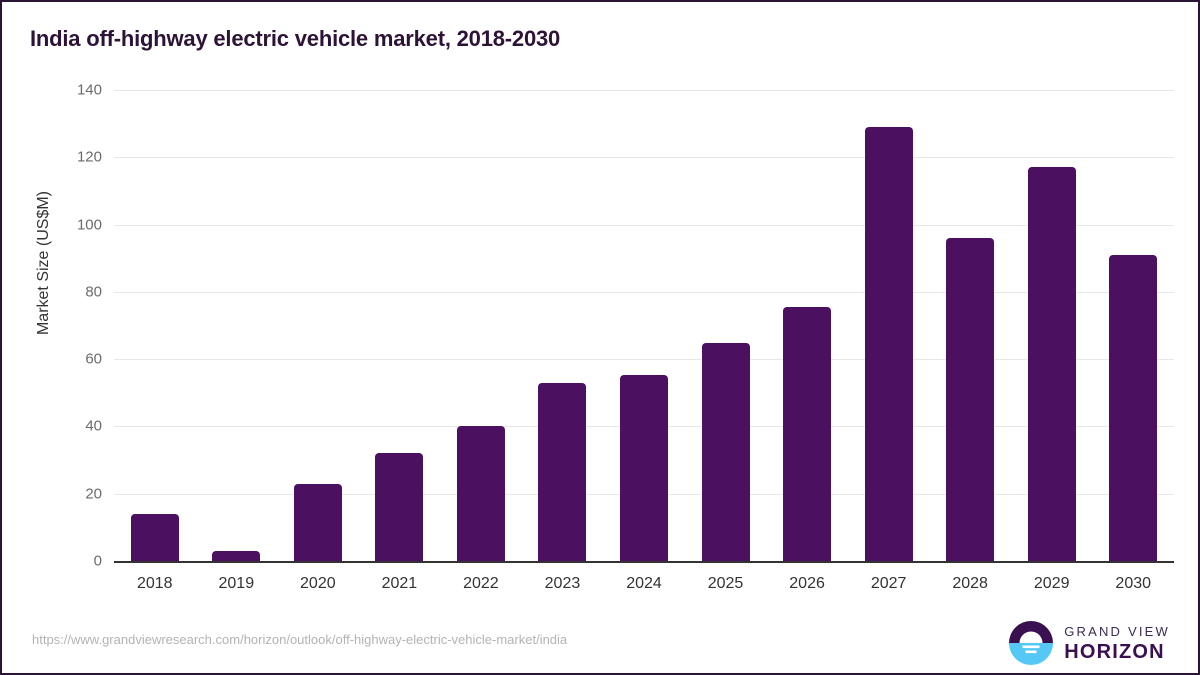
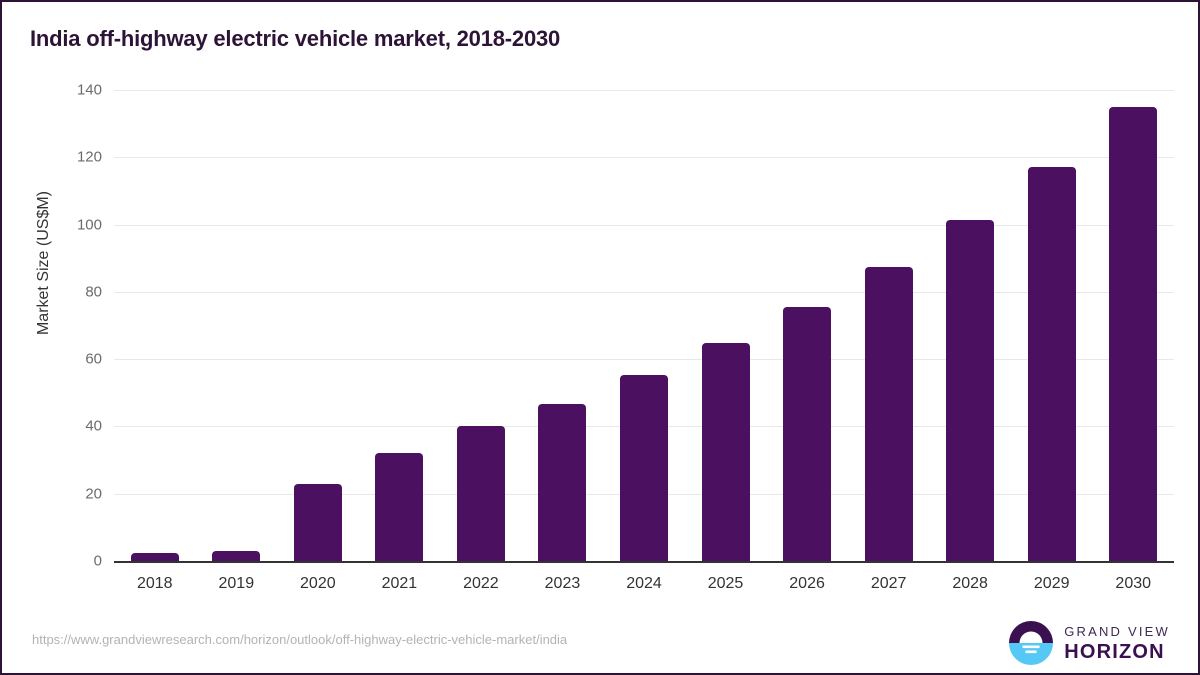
2018: 14 -> 2
2023: 53 -> 47
2027: 129 -> 87
2028: 96 -> 101
2030: 91 -> 135
